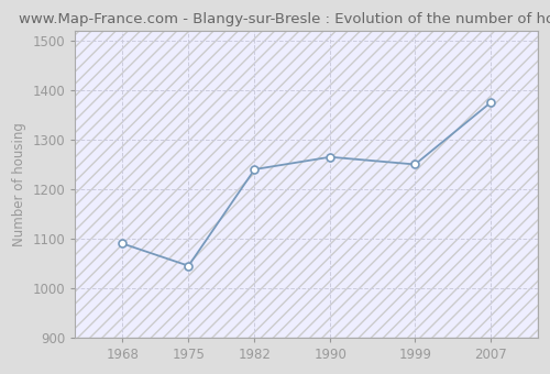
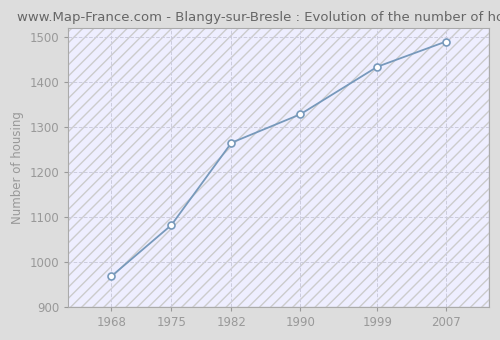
1968: 1090 -> 968
1975: 1045 -> 1082
1982: 1240 -> 1265
1990: 1265 -> 1328
1999: 1250 -> 1434
2007: 1375 -> 1490
